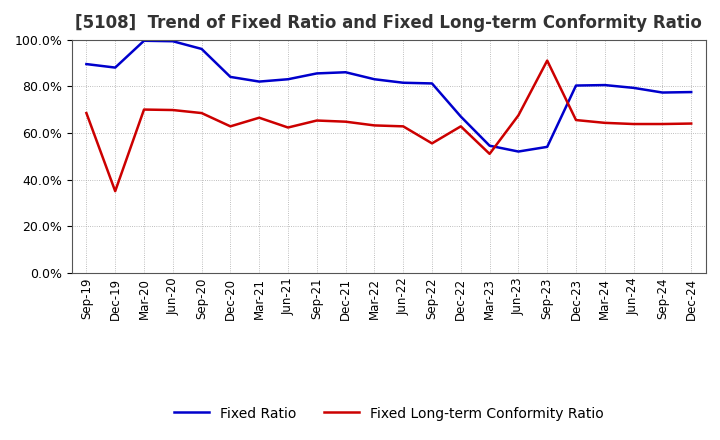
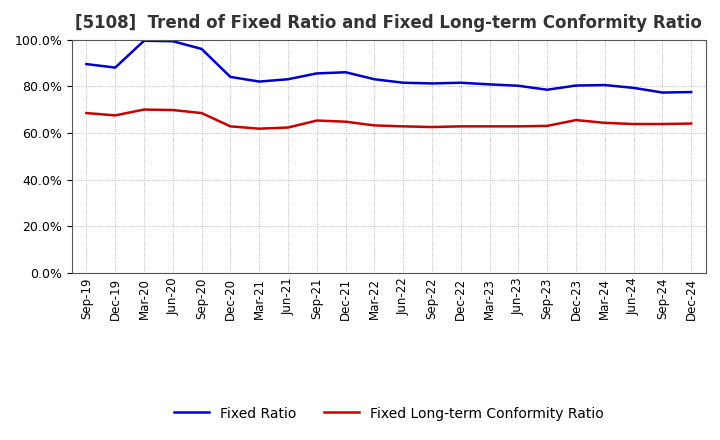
Fixed Long-term Conformity Ratio/Dec-19: 35.0% -> 67.5%
Fixed Long-term Conformity Ratio/Mar-21: 66.5% -> 61.8%
Fixed Long-term Conformity Ratio/Sep-22: 55.5% -> 62.5%
Fixed Ratio/Dec-22: 67.0% -> 81.5%
Fixed Ratio/Mar-23: 54.5% -> 80.8%
Fixed Long-term Conformity Ratio/Mar-23: 51.0% -> 62.8%
Fixed Ratio/Jun-23: 52.0% -> 80.2%
Fixed Long-term Conformity Ratio/Jun-23: 67.5% -> 62.8%
Fixed Ratio/Sep-23: 54.0% -> 78.5%
Fixed Long-term Conformity Ratio/Sep-23: 91.0% -> 63.0%
